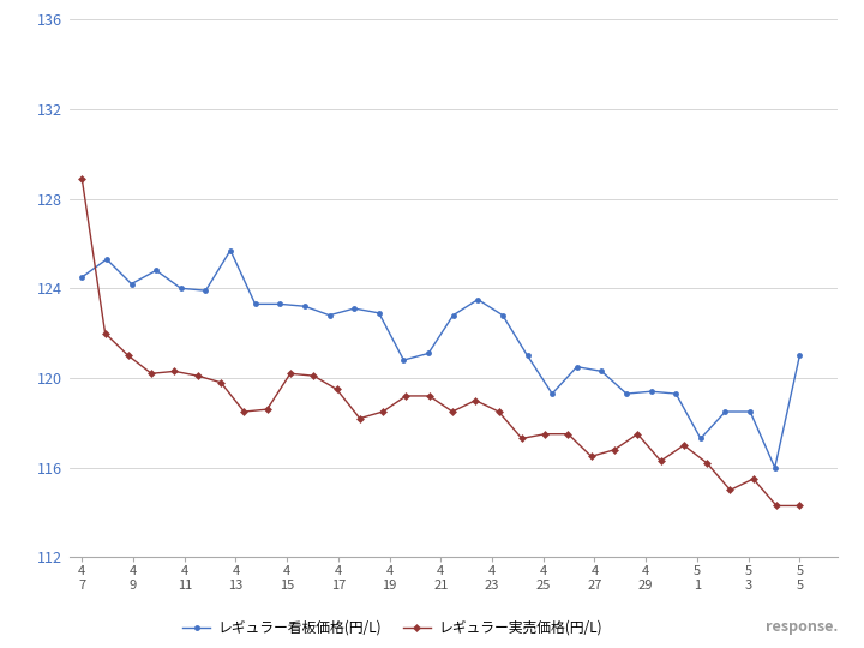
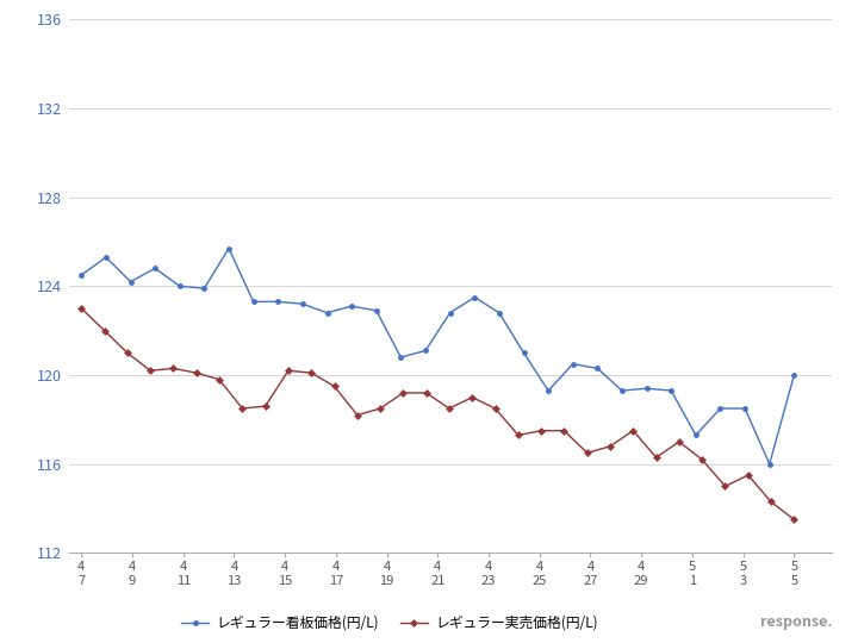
レギュラー実売価格(円/L)/4 7: 128.9 -> 123.0
レギュラー看板価格(円/L)/5 5: 121.0 -> 120.0
レギュラー実売価格(円/L)/5 5: 114.3 -> 113.5
